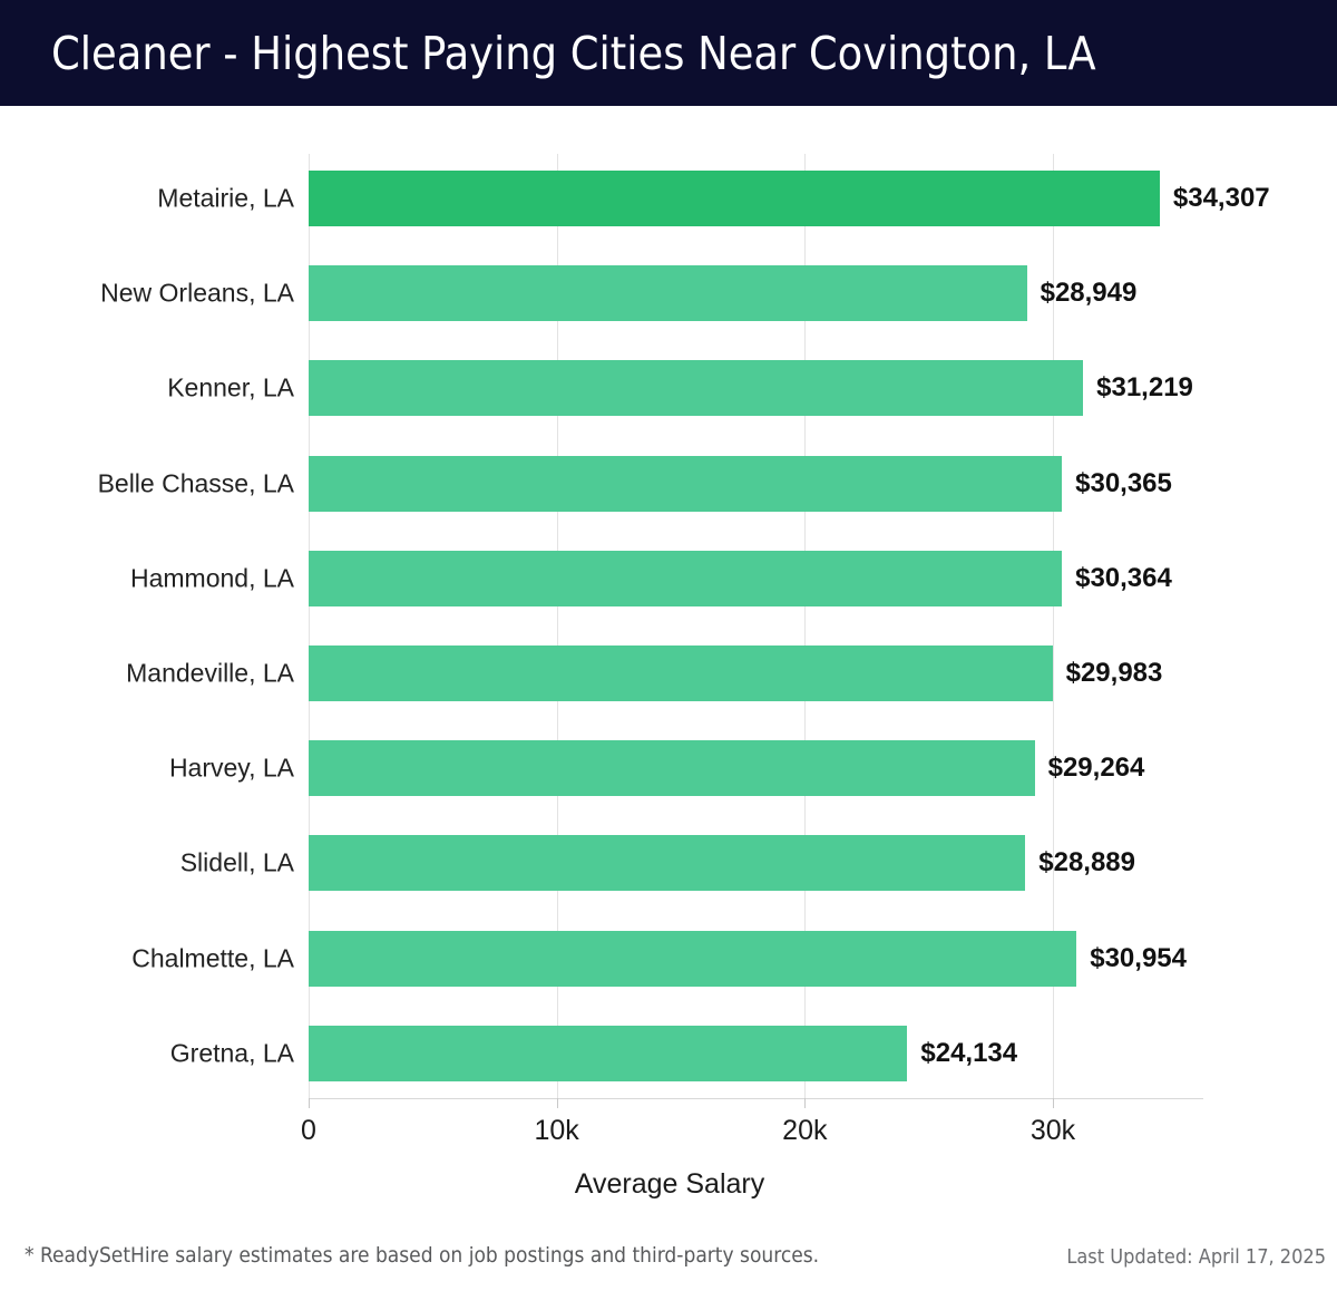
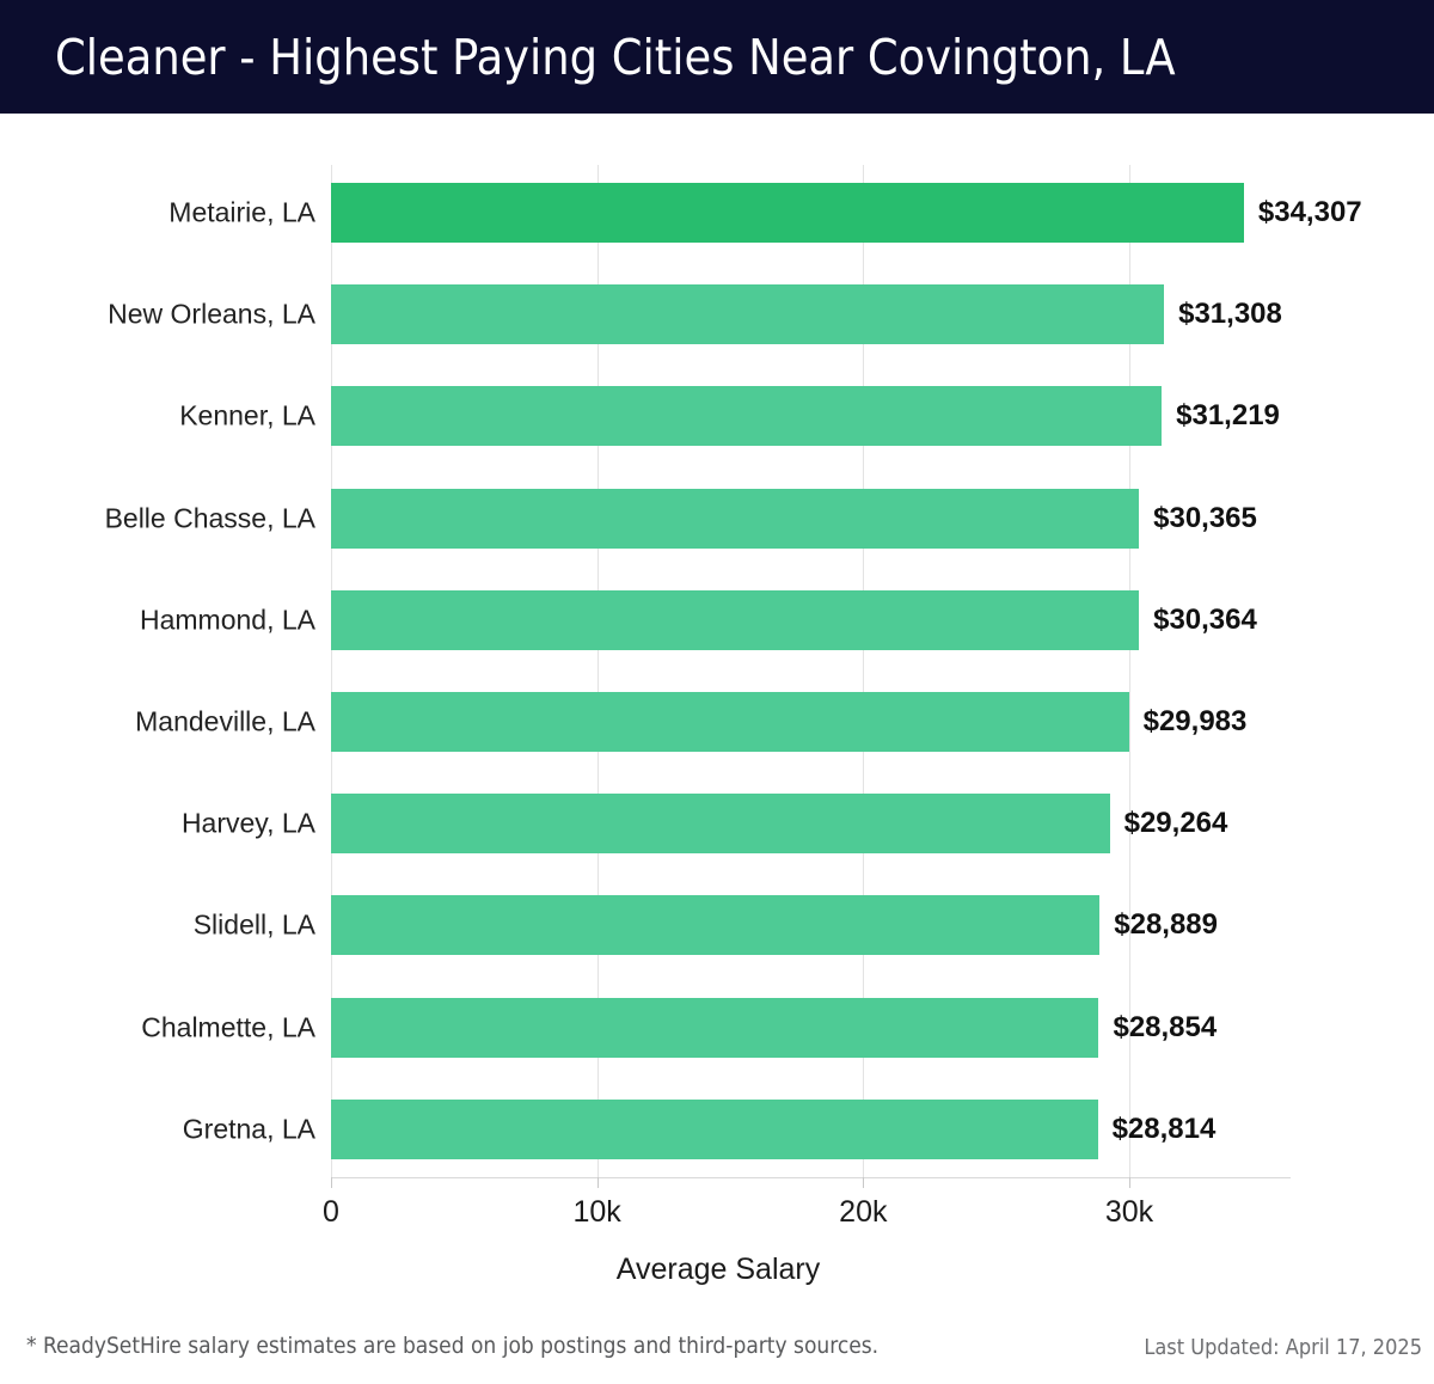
New Orleans, LA: $28,949 -> $31,308
Chalmette, LA: $30,954 -> $28,854
Gretna, LA: $24,134 -> $28,814
